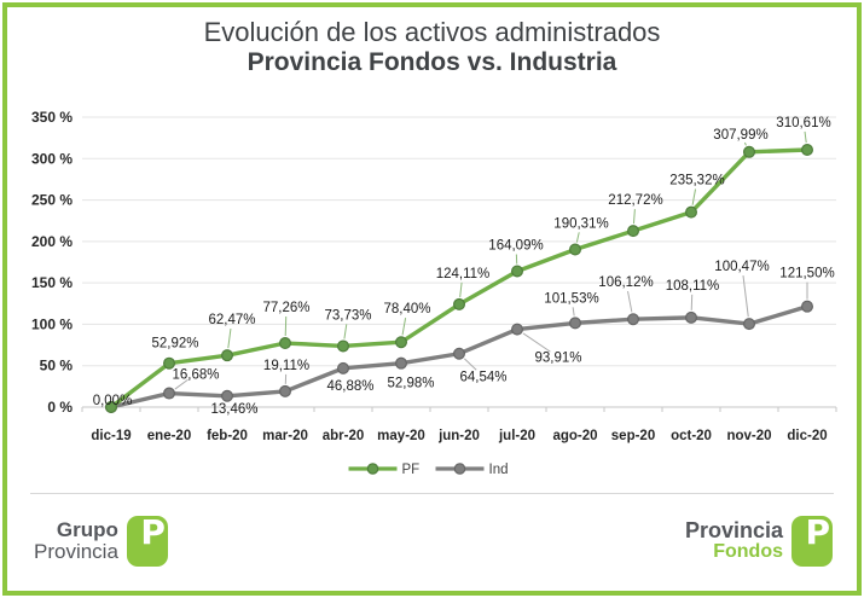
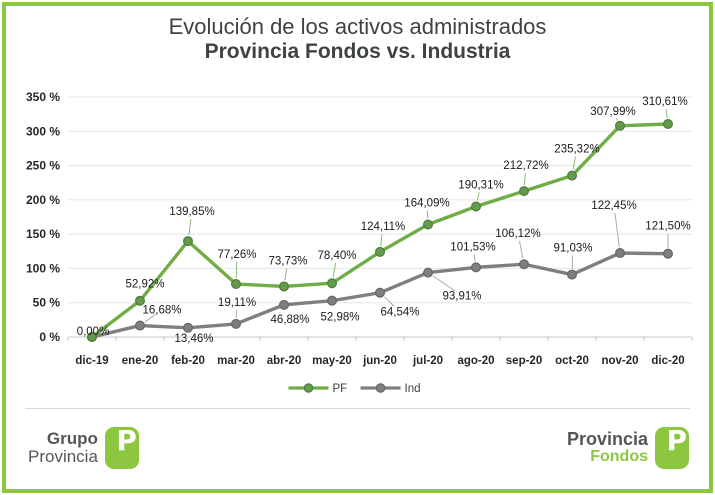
PF/feb-20: 62,47% -> 139,85%
Ind/oct-20: 108,11% -> 91,03%
Ind/nov-20: 100,47% -> 122,45%
